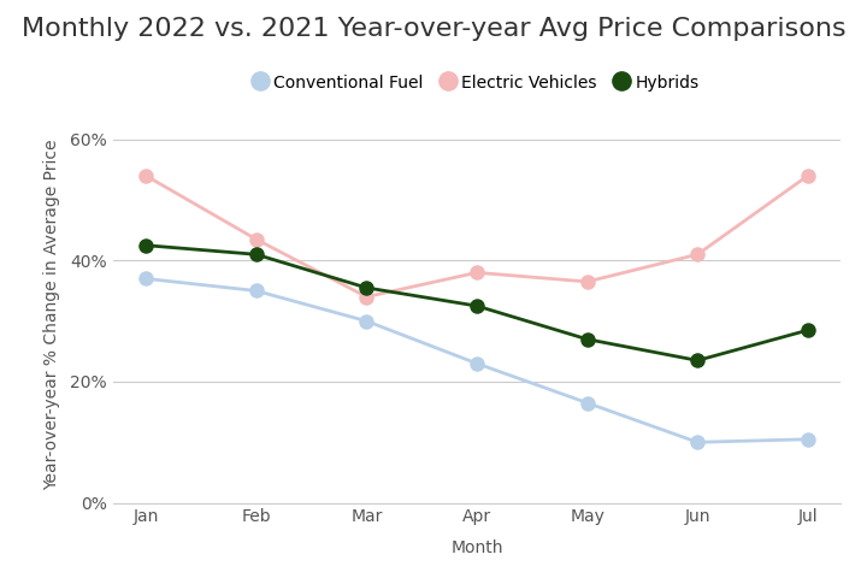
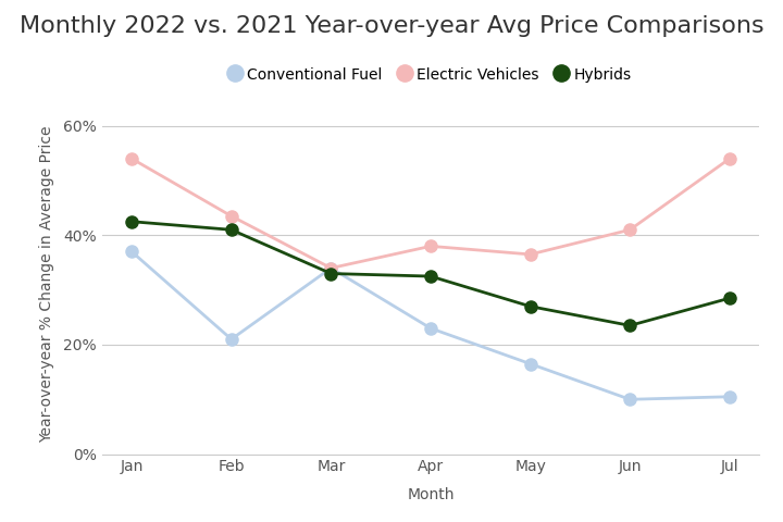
Conventional Fuel/Feb: 35.0% -> 21.0%
Conventional Fuel/Mar: 30.0% -> 34.0%
Hybrids/Mar: 35.5% -> 33.0%
